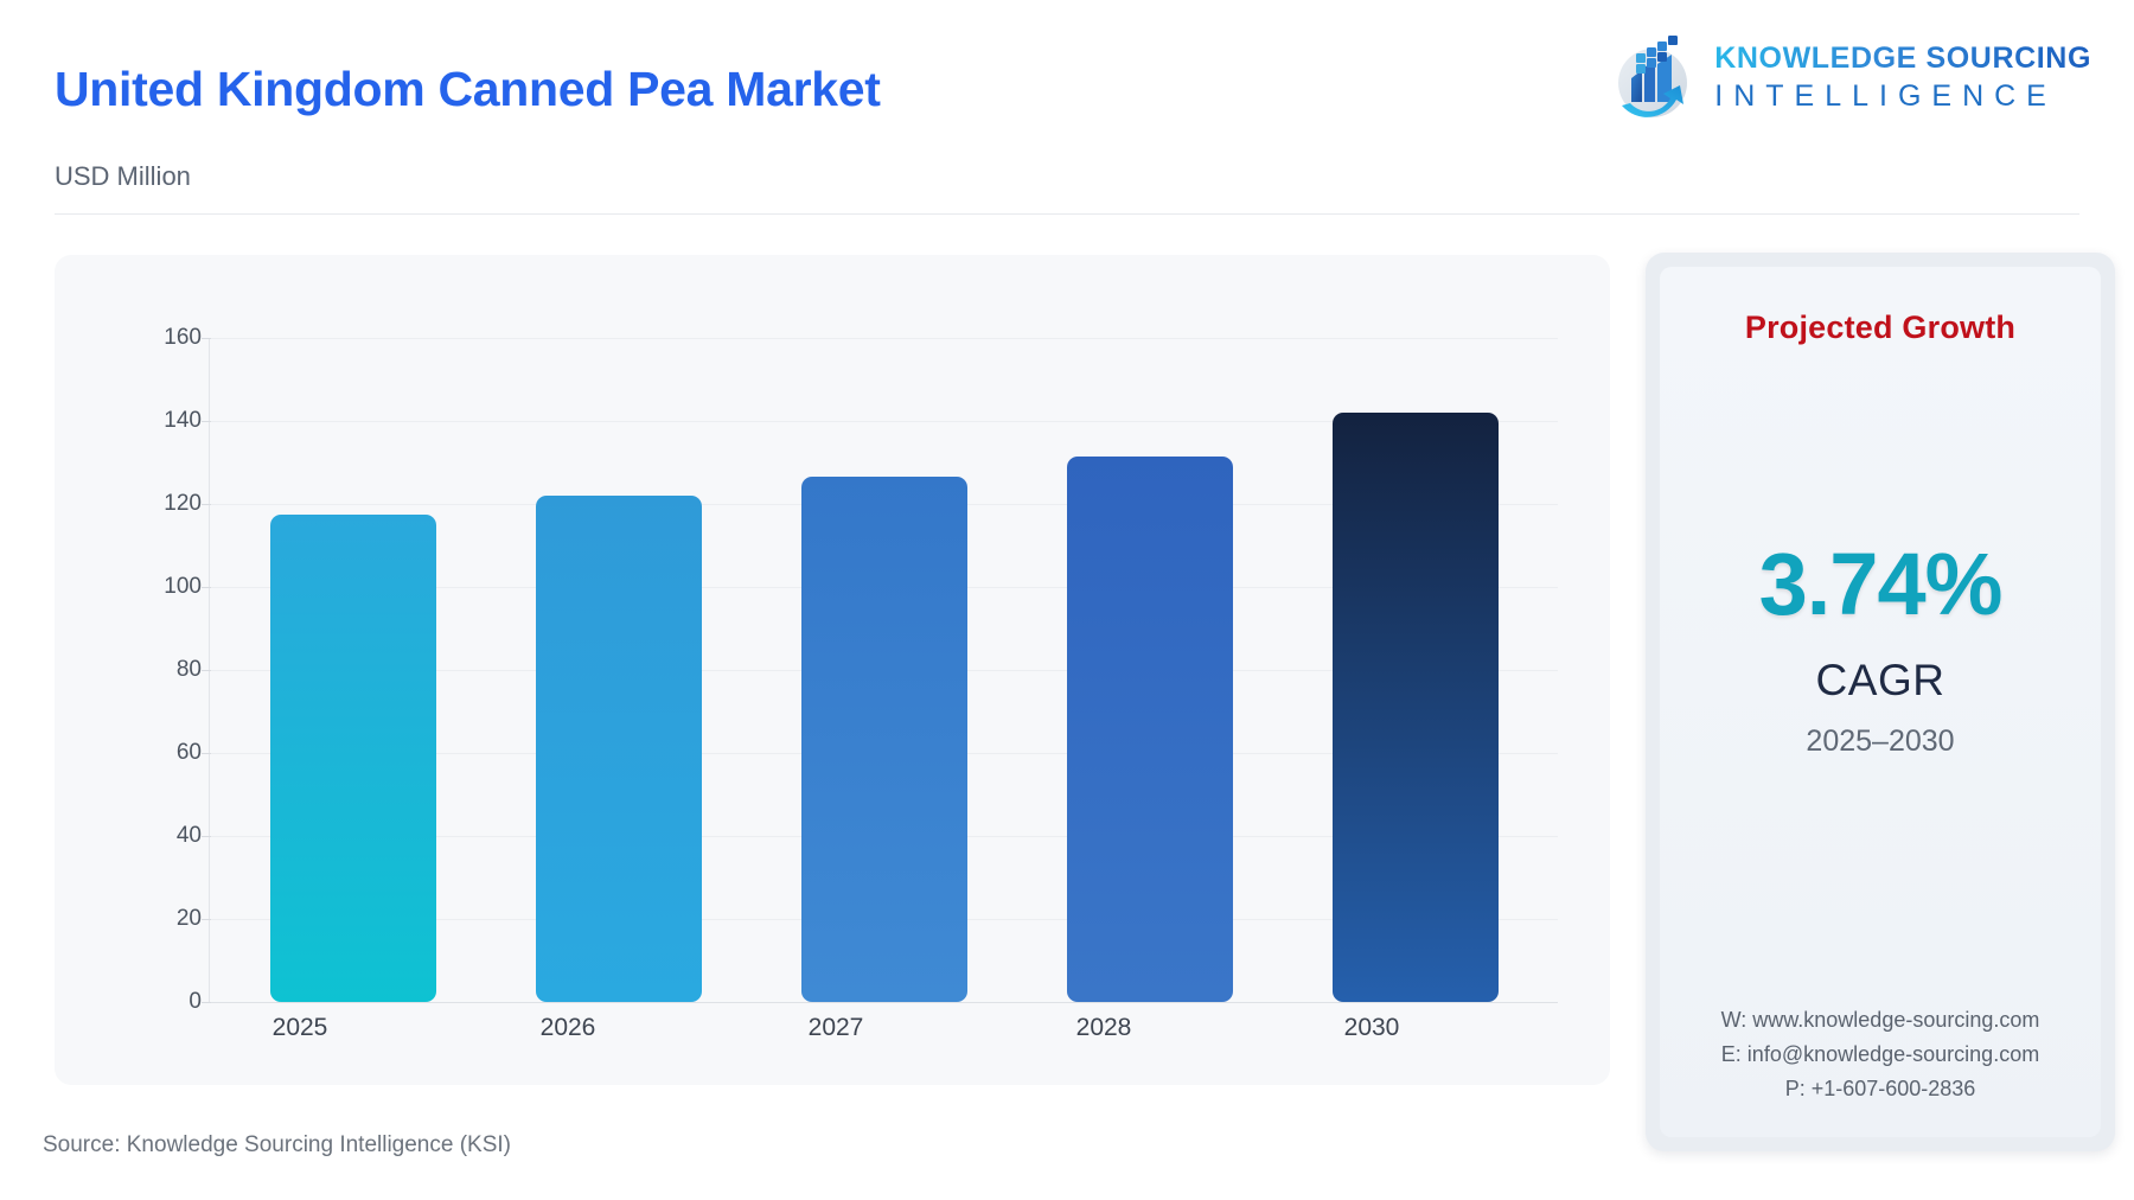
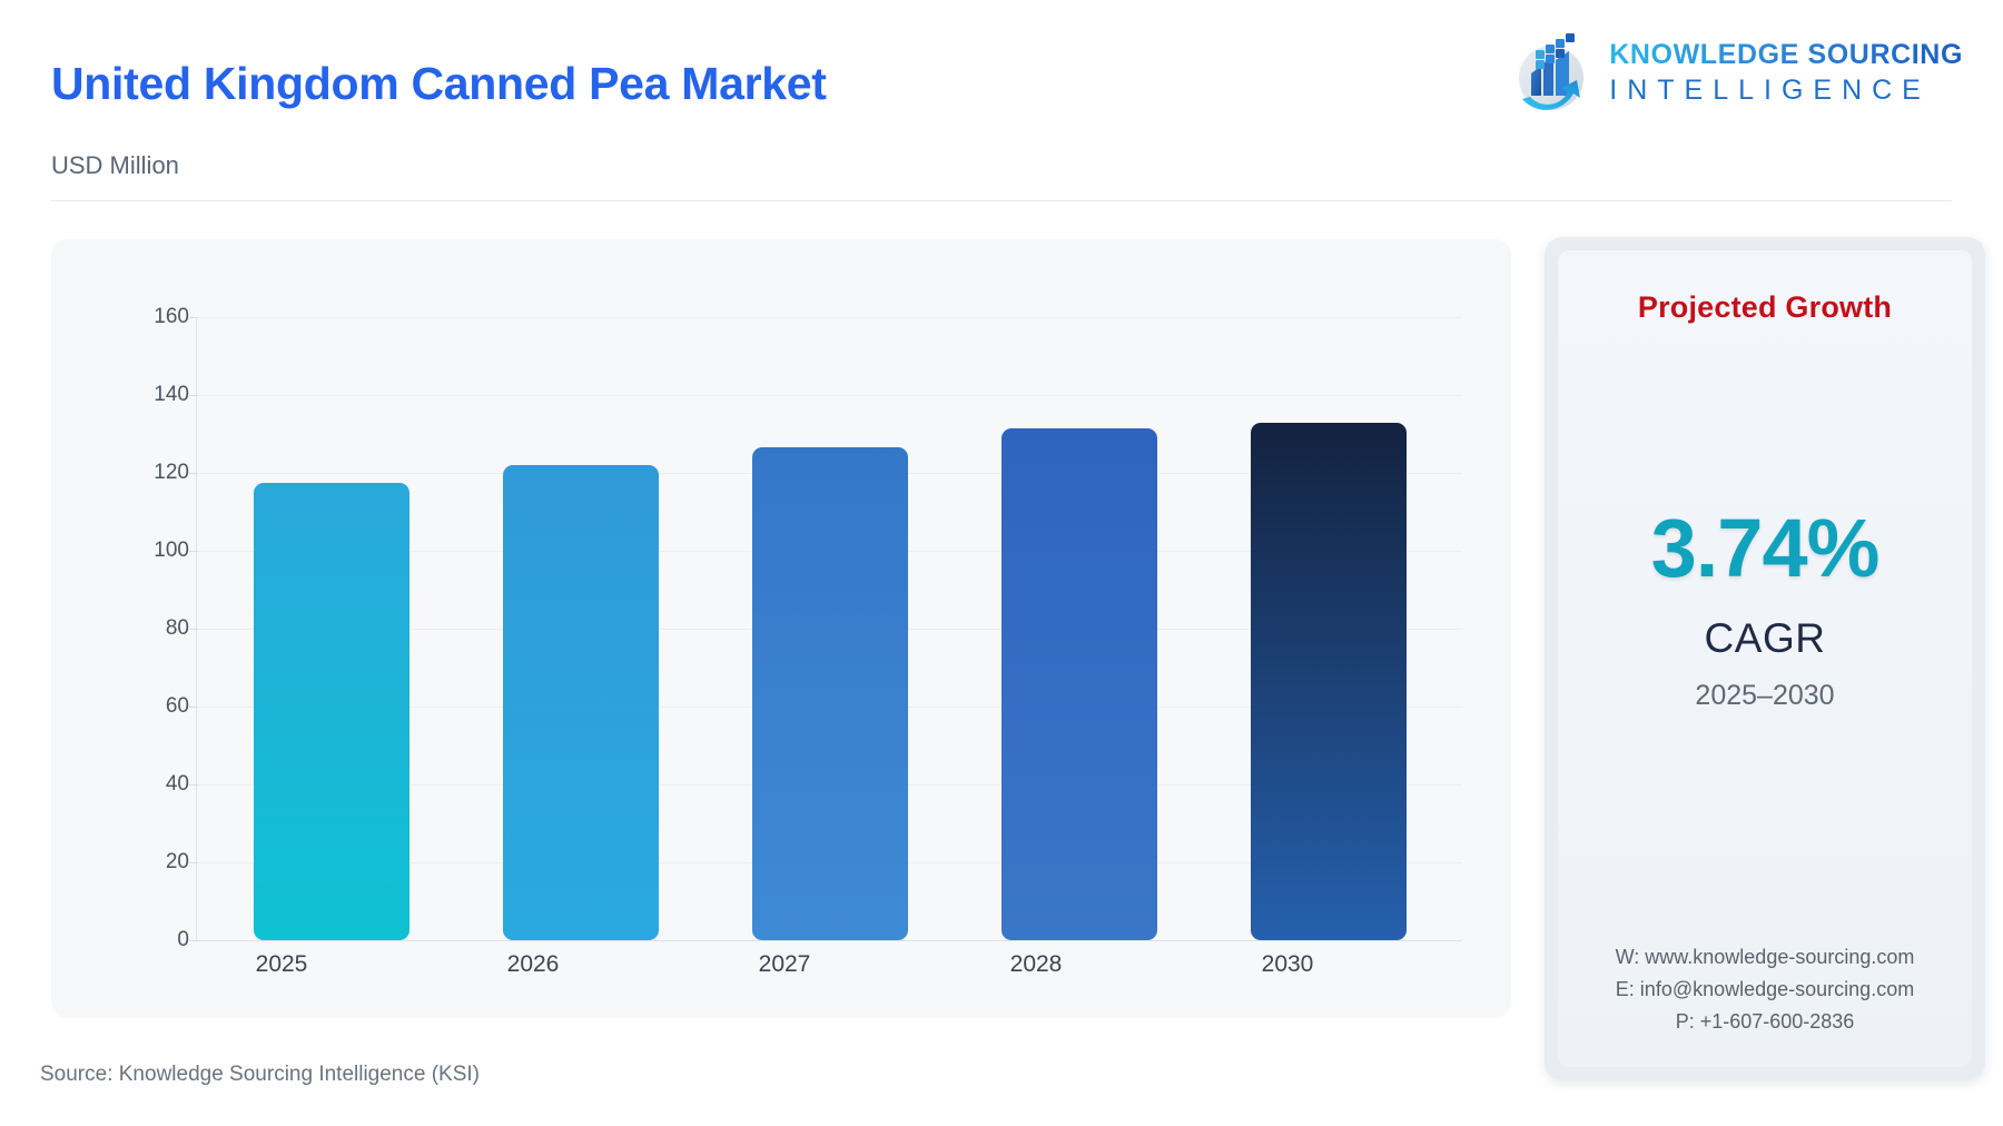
2030: 142 -> 133
